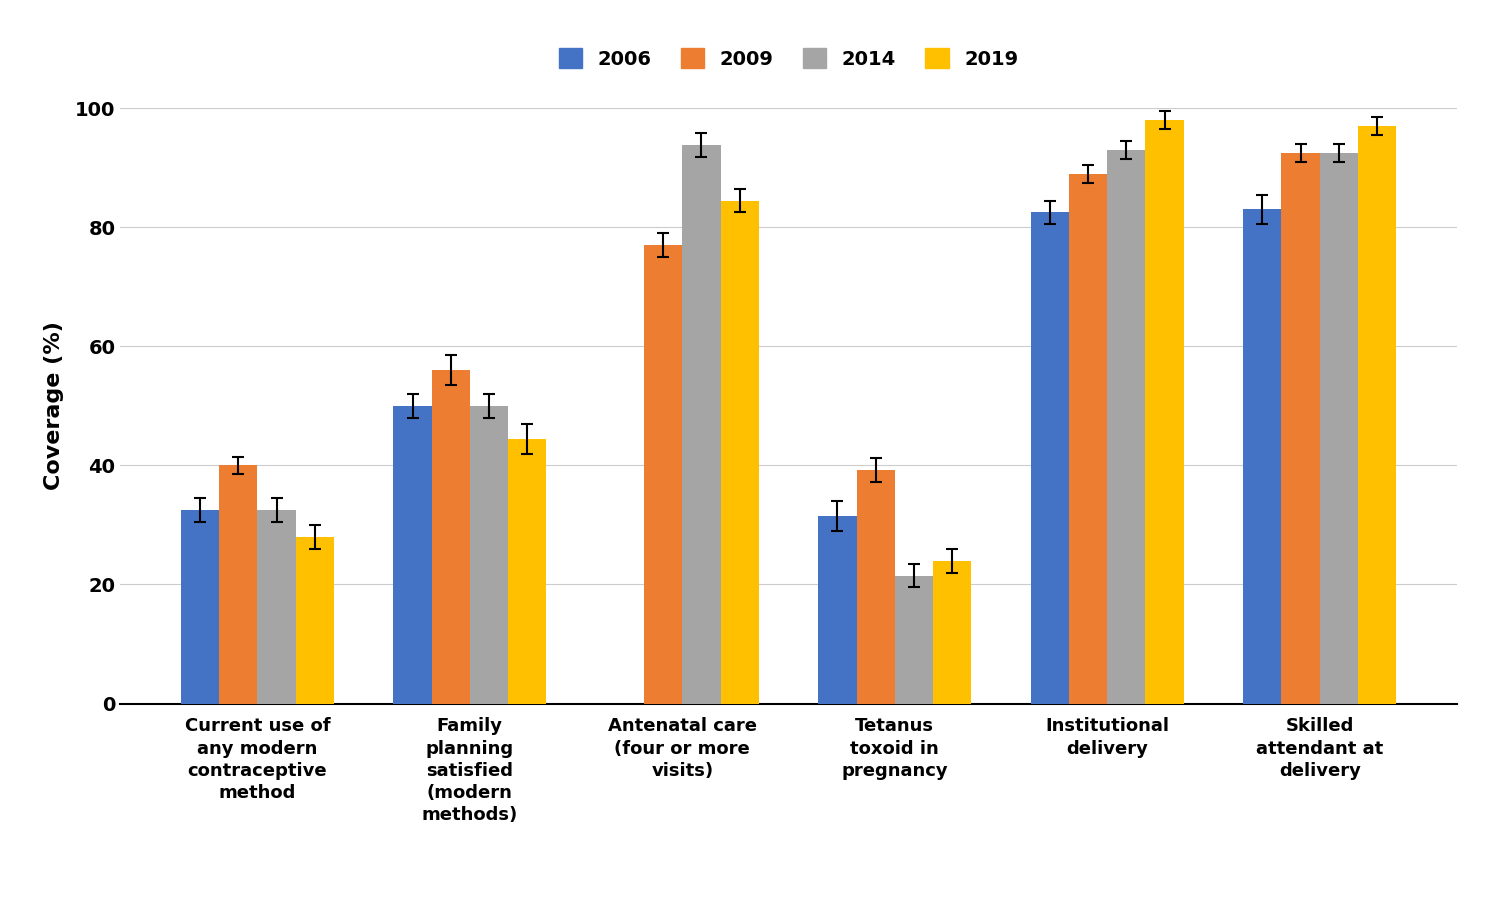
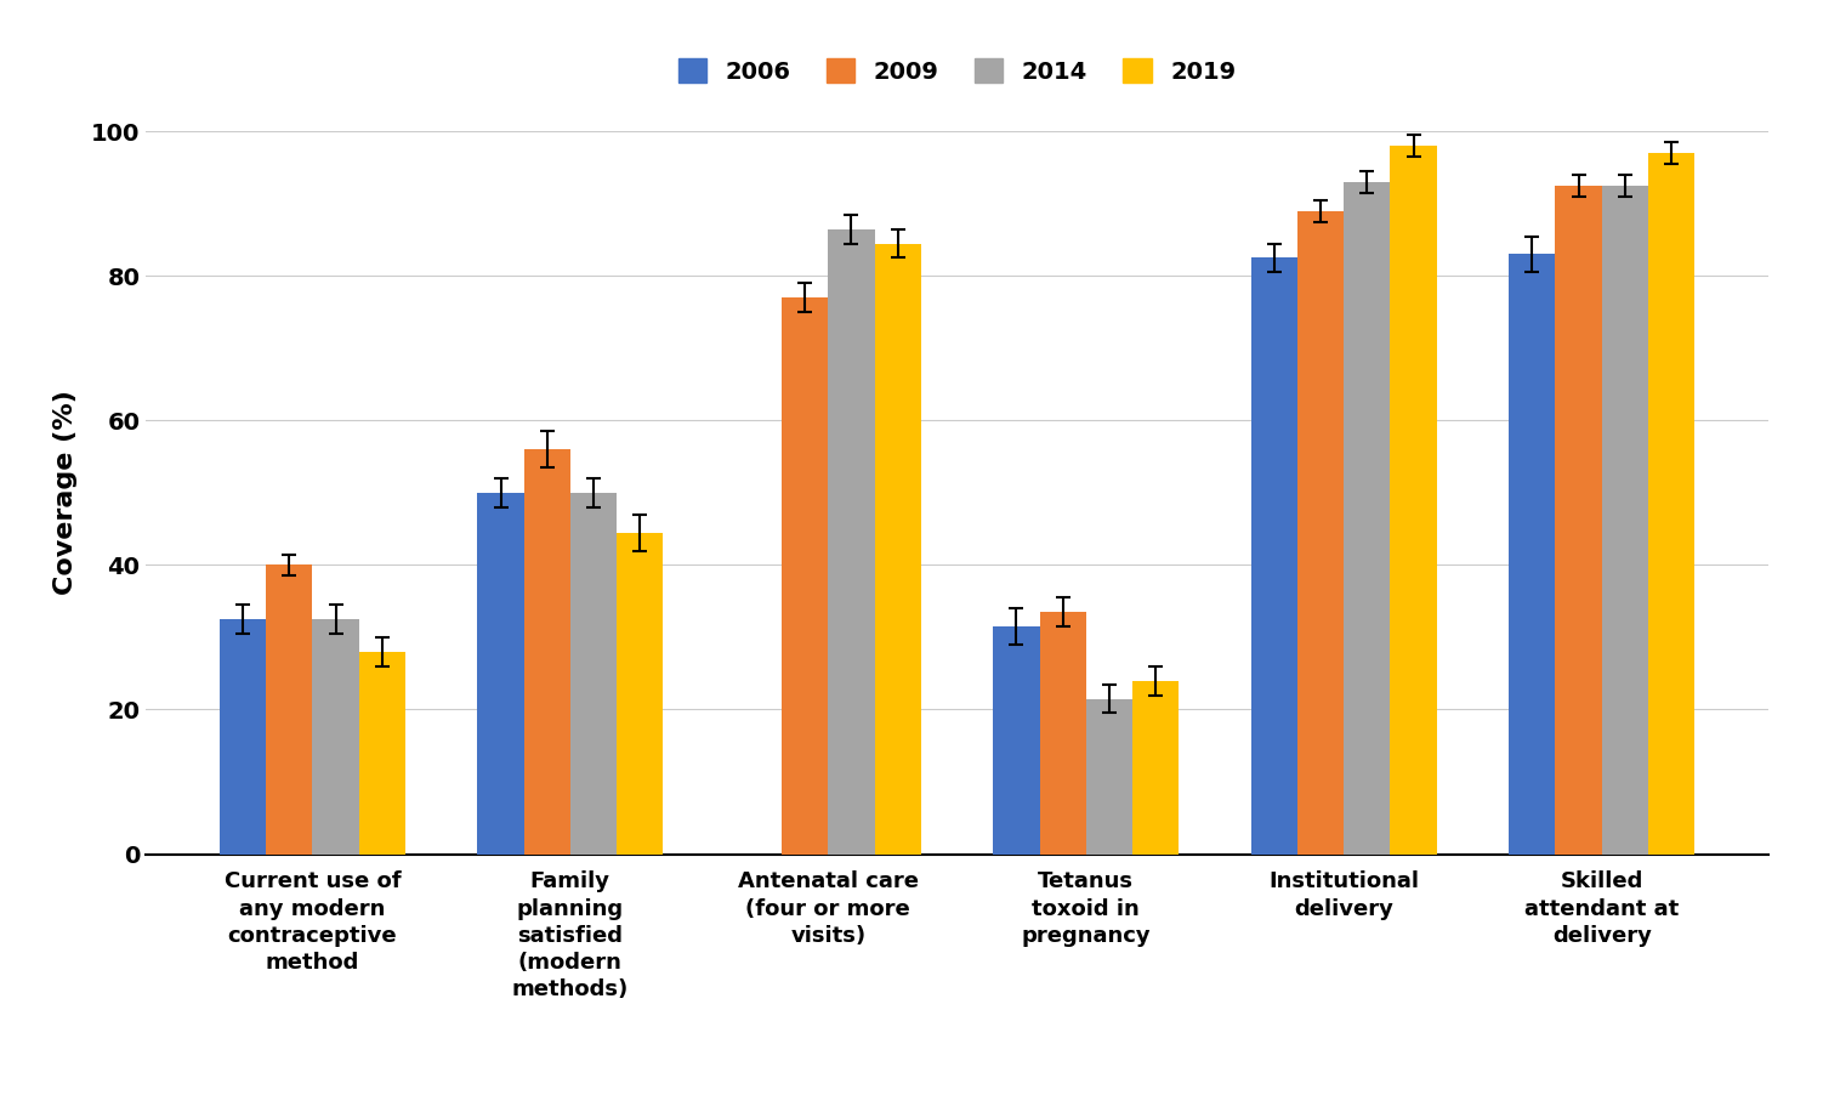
2014/Antenatal care (four or more visits): 93.8 -> 86.5
2009/Tetanus toxoid in pregnancy: 39.2 -> 33.5
